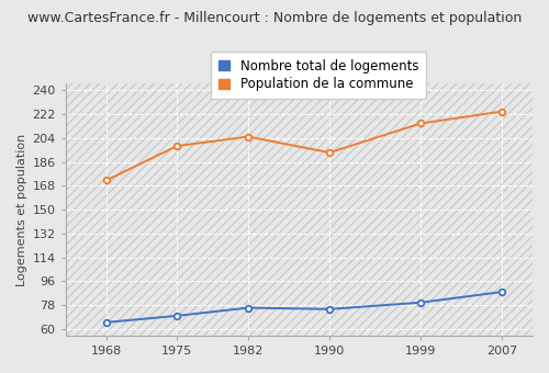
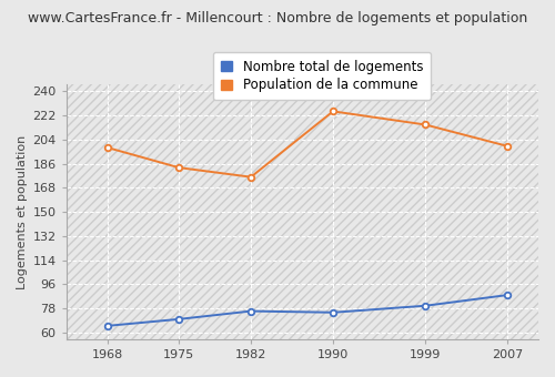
Population de la commune/1968: 172 -> 198
Population de la commune/1975: 198 -> 183
Population de la commune/1982: 205 -> 176
Population de la commune/1990: 193 -> 225
Population de la commune/2007: 224 -> 199
